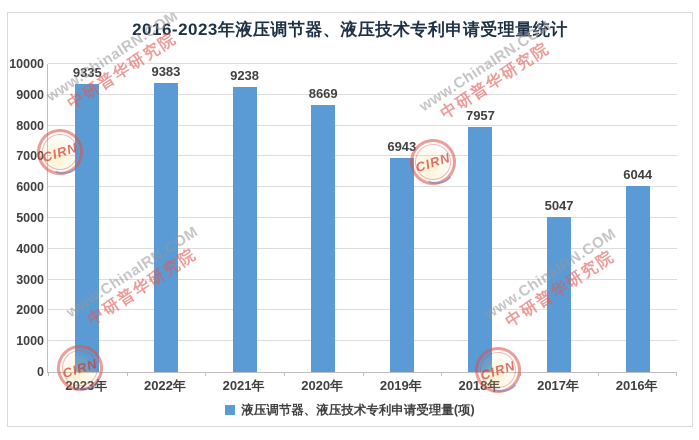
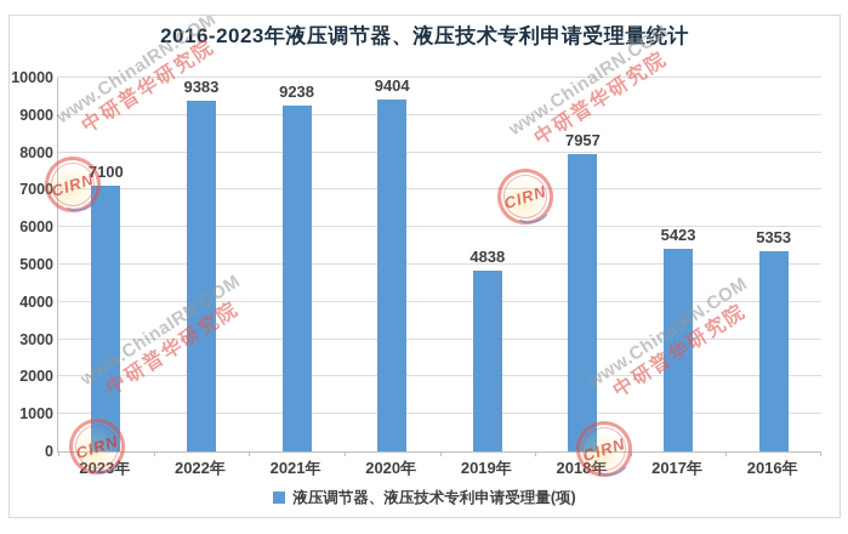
2023年: 9335 -> 7100
2020年: 8669 -> 9404
2019年: 6943 -> 4838
2017年: 5047 -> 5423
2016年: 6044 -> 5353
